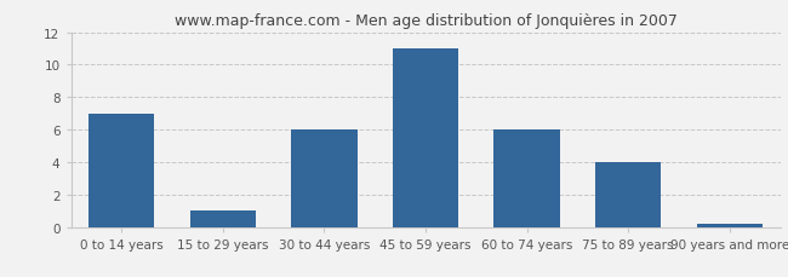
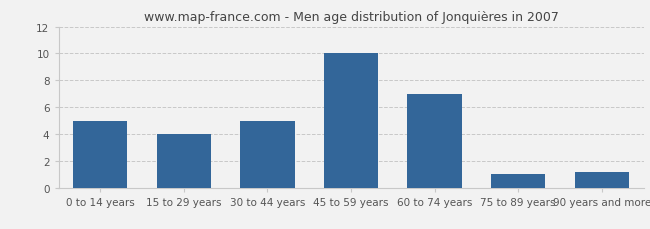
0 to 14 years: 7.0 -> 5.0
15 to 29 years: 1.0 -> 4.0
30 to 44 years: 6.0 -> 5.0
45 to 59 years: 11.0 -> 10.0
60 to 74 years: 6.0 -> 7.0
75 to 89 years: 4.0 -> 1.0
90 years and more: 0.2 -> 1.2
